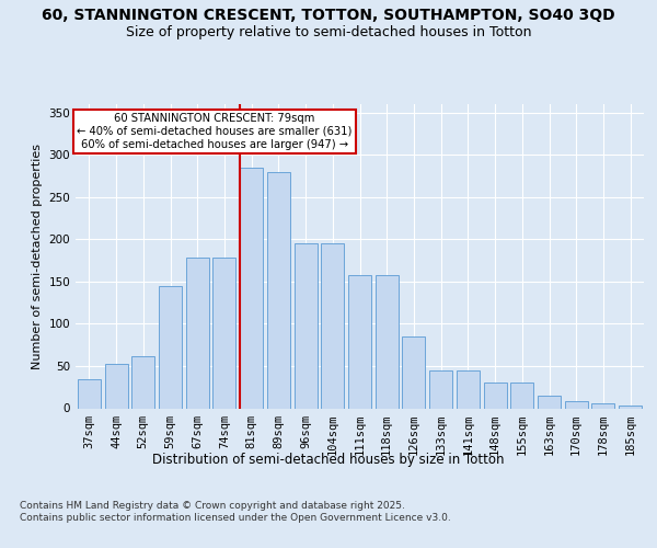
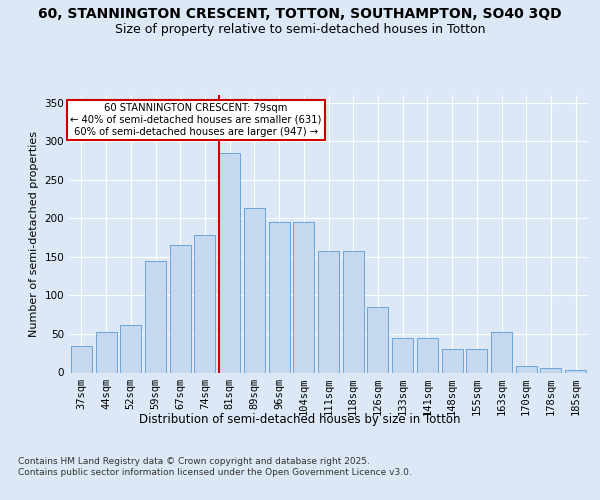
67sqm: 178 -> 166
89sqm: 280 -> 214
163sqm: 15 -> 52
